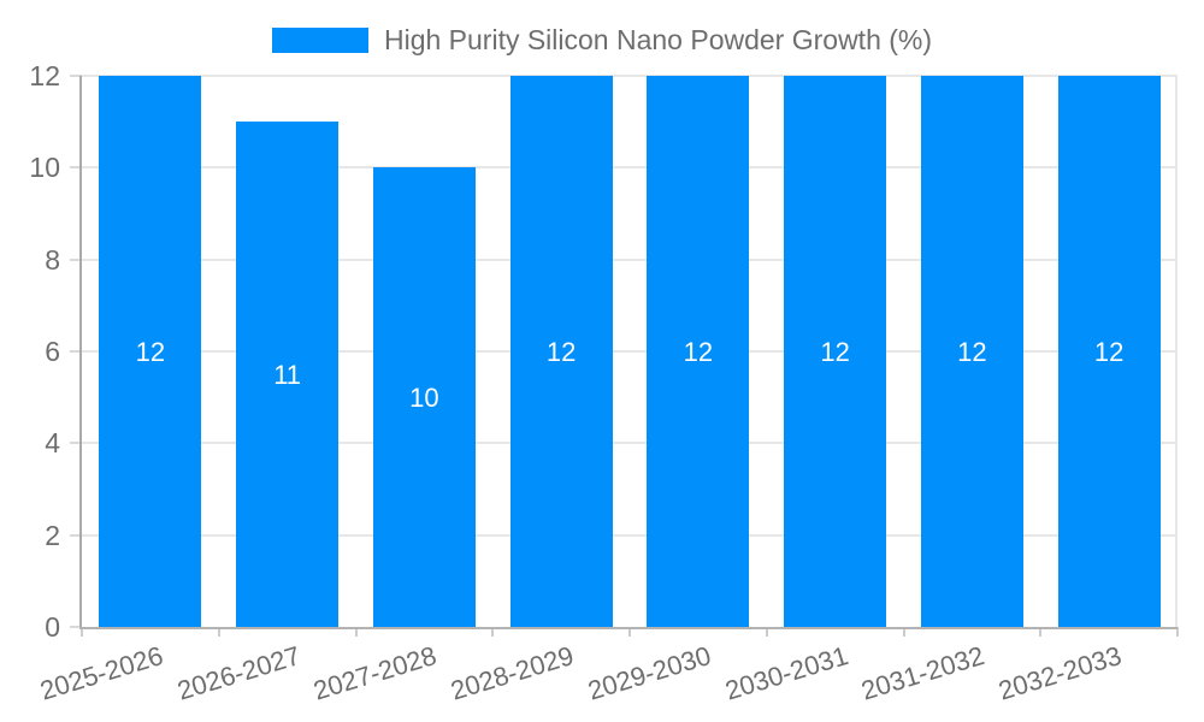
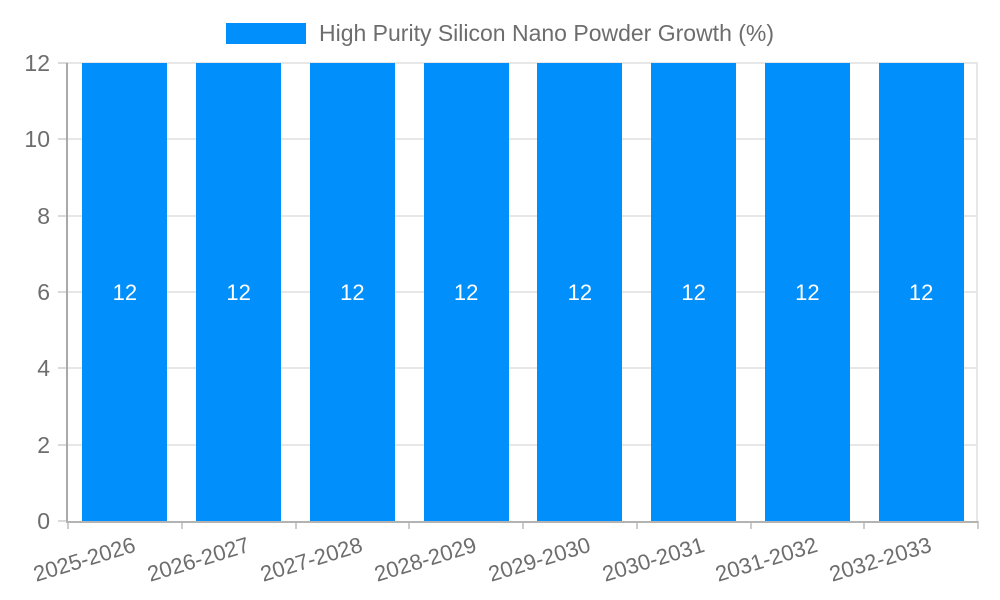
2026-2027: 11 -> 12
2027-2028: 10 -> 12
